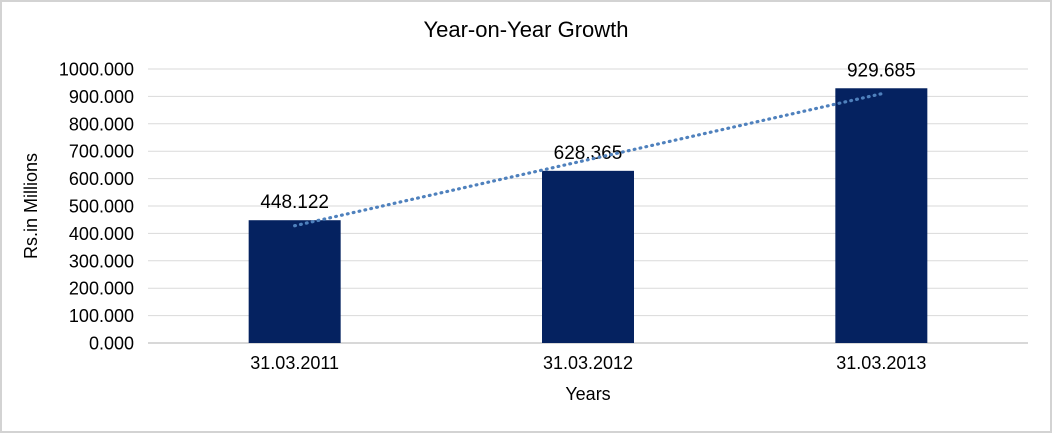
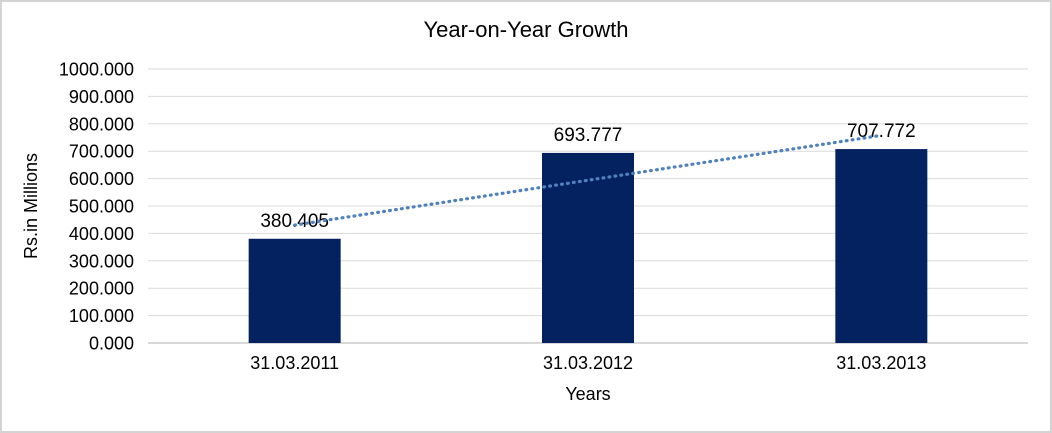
31.03.2011: 448.122 -> 380.405
31.03.2012: 628.365 -> 693.777
31.03.2013: 929.685 -> 707.772
